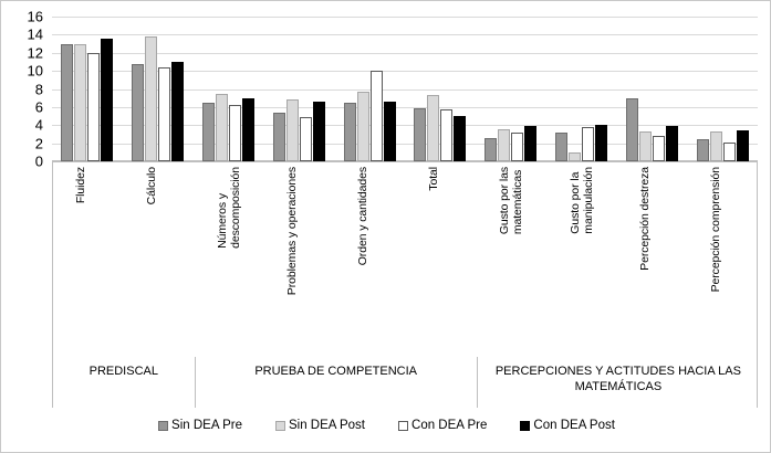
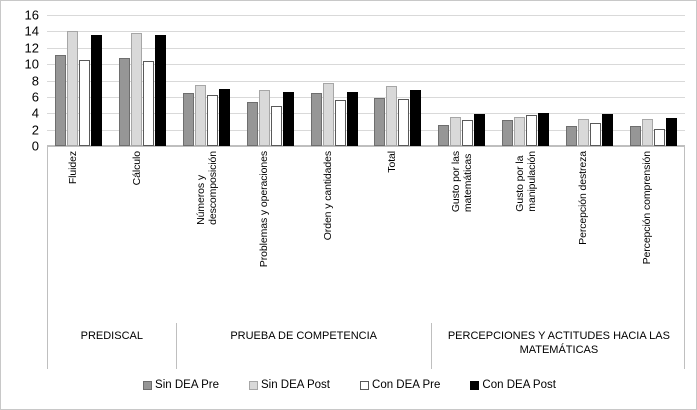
Sin DEA Pre/Fluidez: 13 -> 11
Sin DEA Post/Fluidez: 13 -> 14
Con DEA Pre/Fluidez: 12 -> 10
Con DEA Post/Cálculo: 11 -> 14
Con DEA Pre/Orden y cantidades: 10 -> 6
Con DEA Post/Total: 5 -> 7
Sin DEA Post/Gusto por la manipulación: 1 -> 4
Sin DEA Pre/Percepción destreza: 7 -> 2
